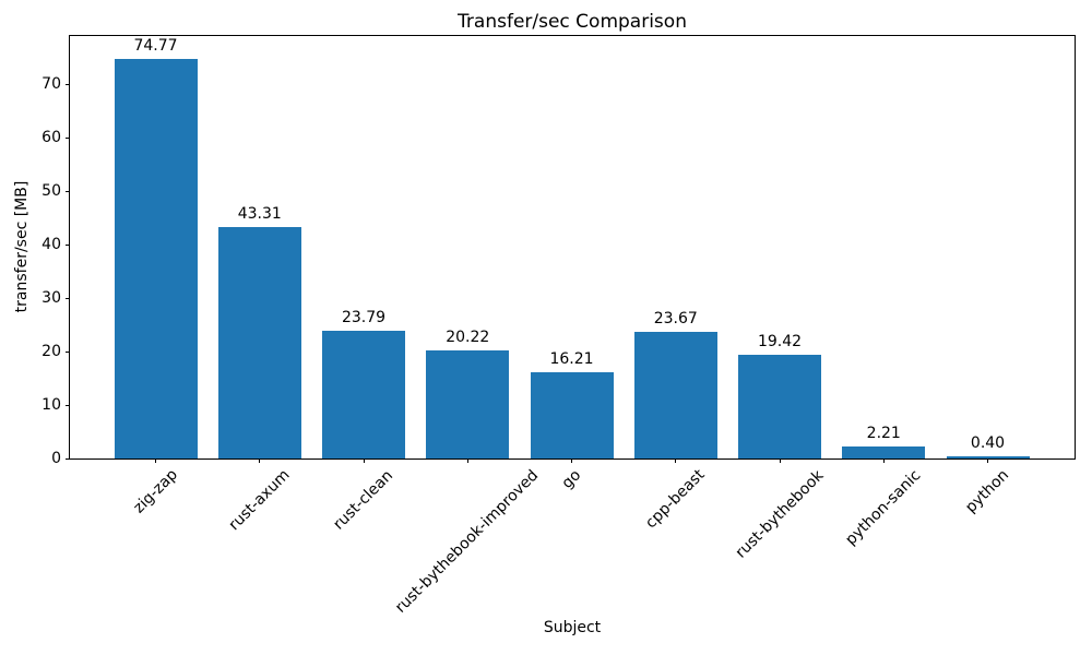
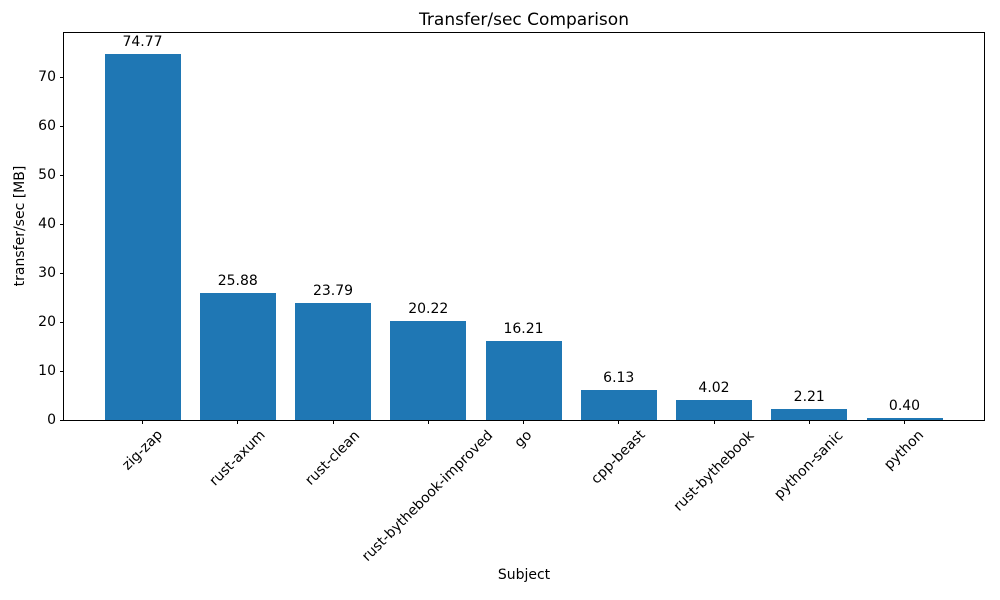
rust-axum: 43.31 -> 25.88
cpp-beast: 23.67 -> 6.13
rust-bythebook: 19.42 -> 4.02
